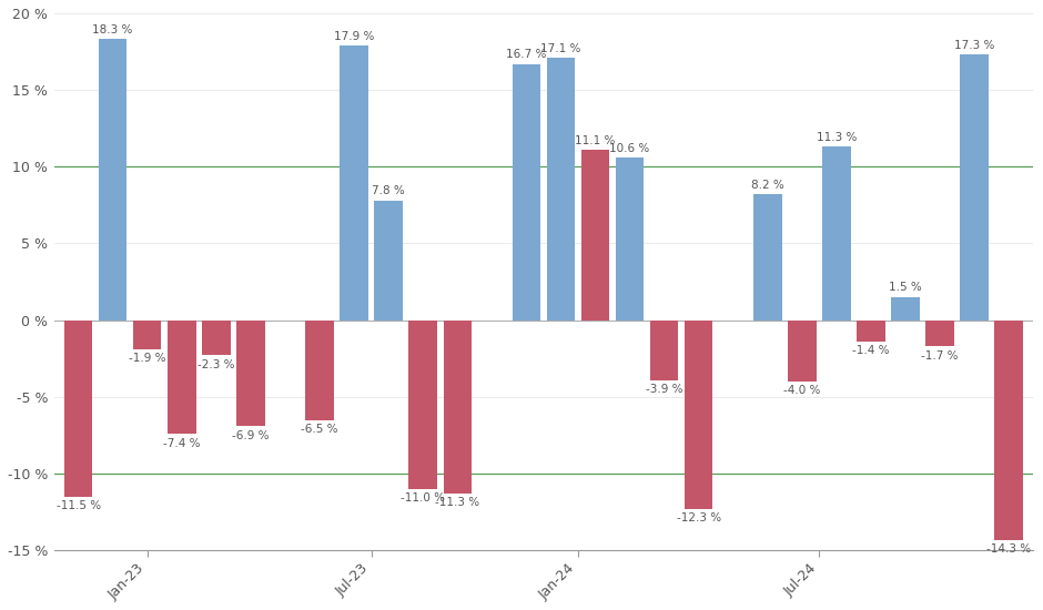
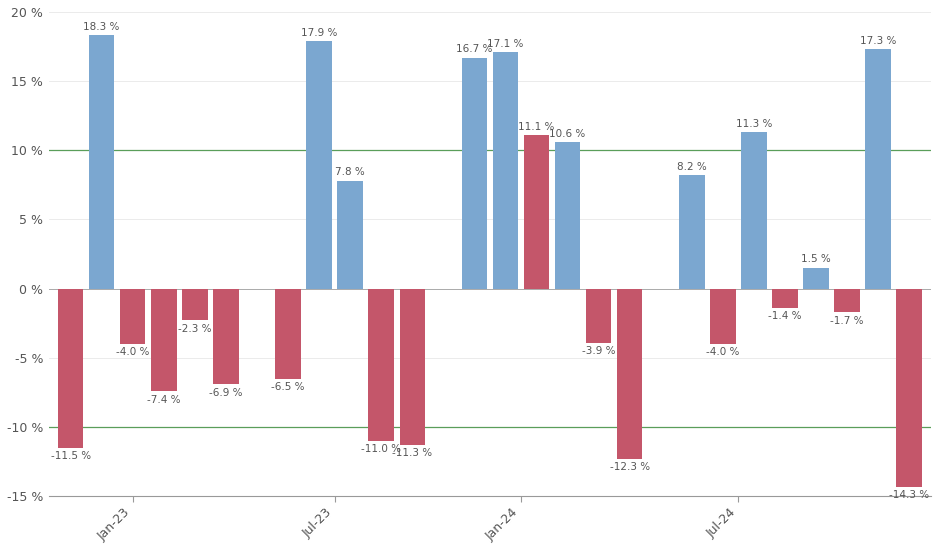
Jan-23: -1.9 -> -4.0
